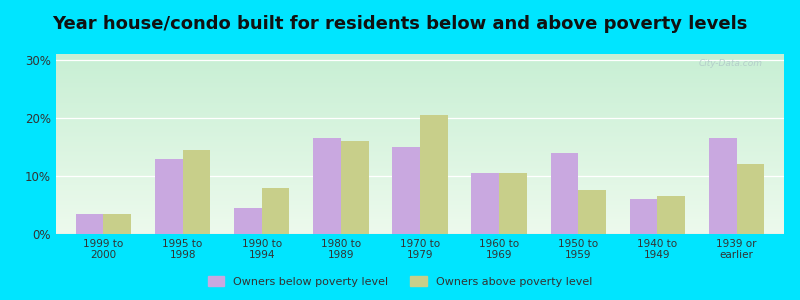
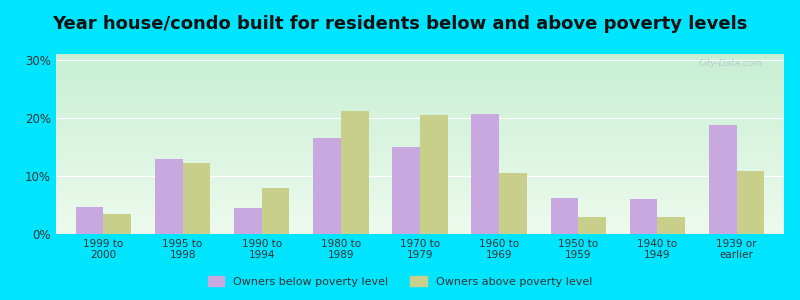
Owners below poverty level/1999 to 2000: 3.5% -> 4.6%
Owners above poverty level/1995 to 1998: 14.5% -> 12.2%
Owners above poverty level/1980 to 1989: 16.0% -> 21.2%
Owners below poverty level/1960 to 1969: 10.5% -> 20.6%
Owners below poverty level/1950 to 1959: 14.0% -> 6.2%
Owners above poverty level/1950 to 1959: 7.5% -> 3.0%
Owners above poverty level/1940 to 1949: 6.5% -> 3.0%
Owners below poverty level/1939 or earlier: 16.5% -> 18.8%
Owners above poverty level/1939 or earlier: 12.0% -> 10.8%
